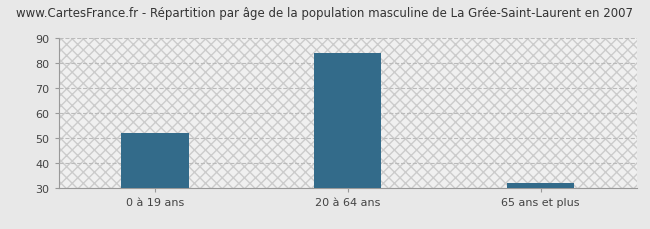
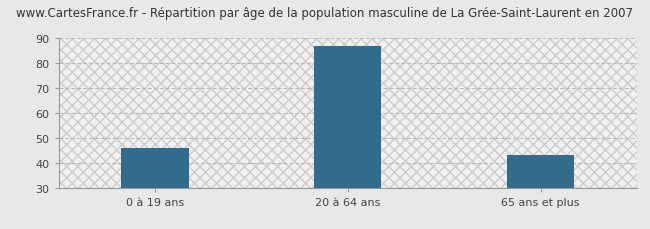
0 à 19 ans: 52 -> 46
20 à 64 ans: 84 -> 87
65 ans et plus: 32 -> 43
